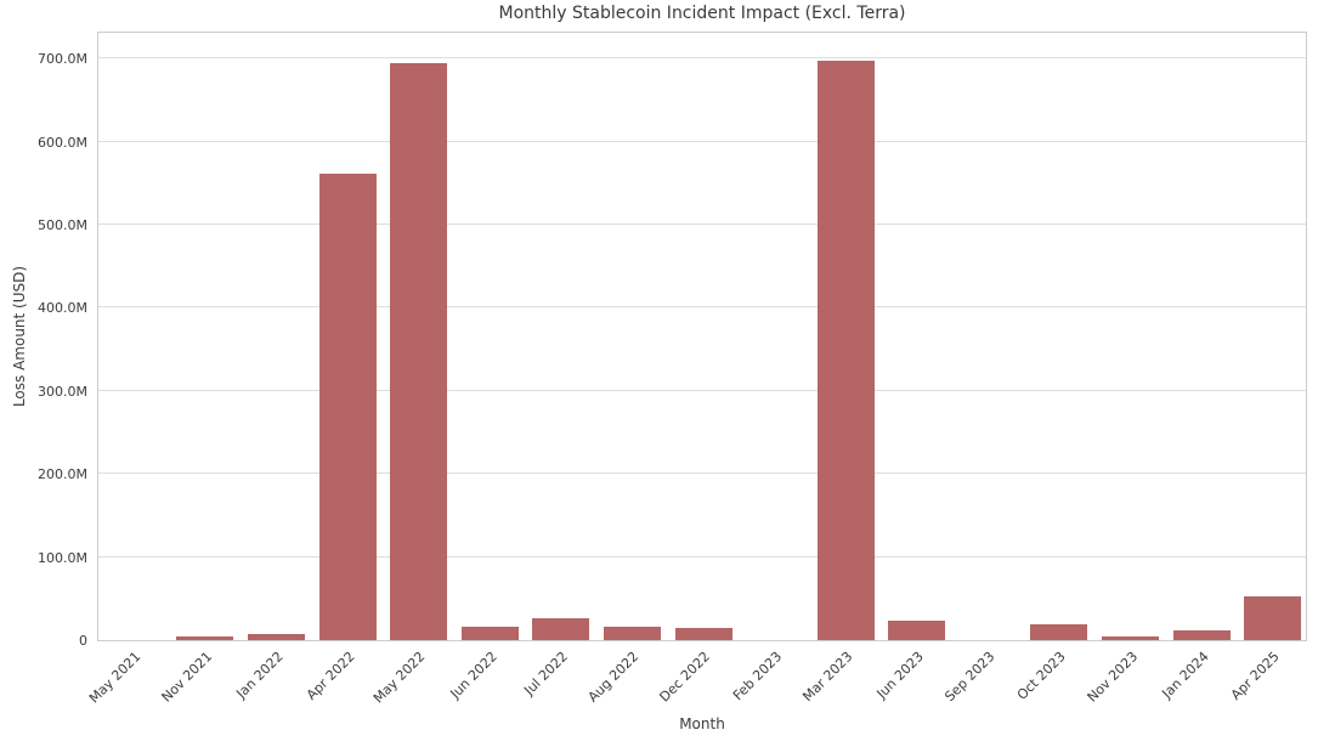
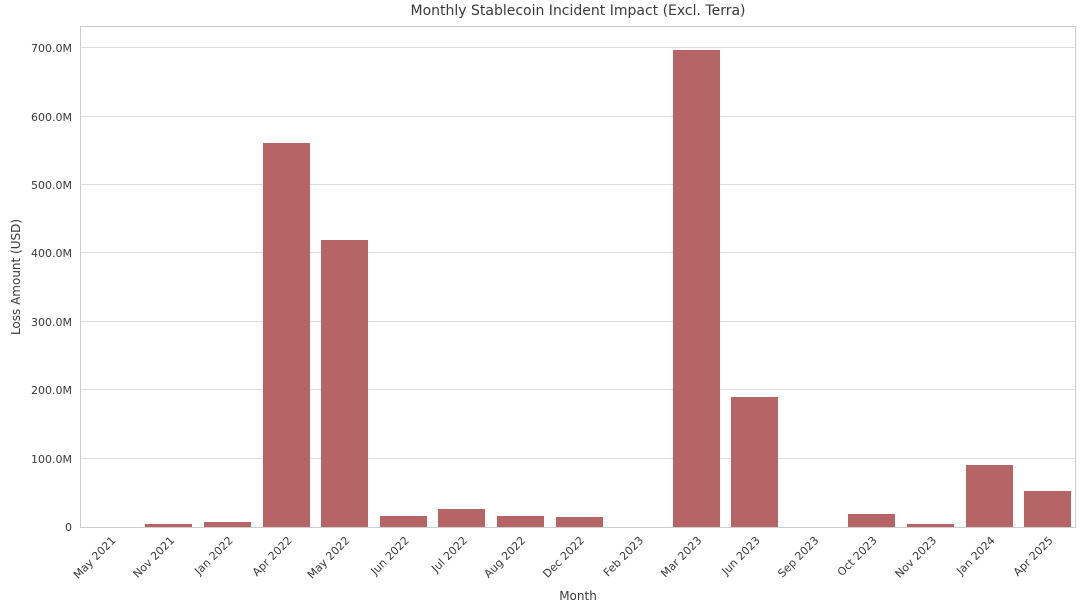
May 2022: 700M -> 420M
Jun 2023: 20M -> 190M
Jan 2024: 10M -> 90M
